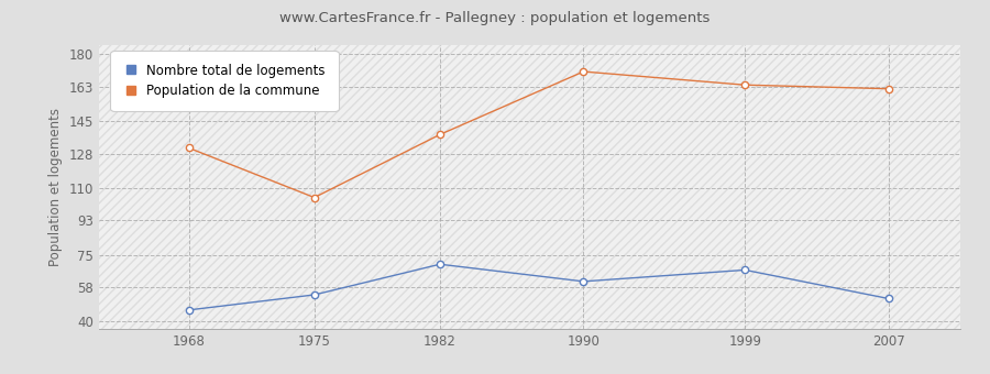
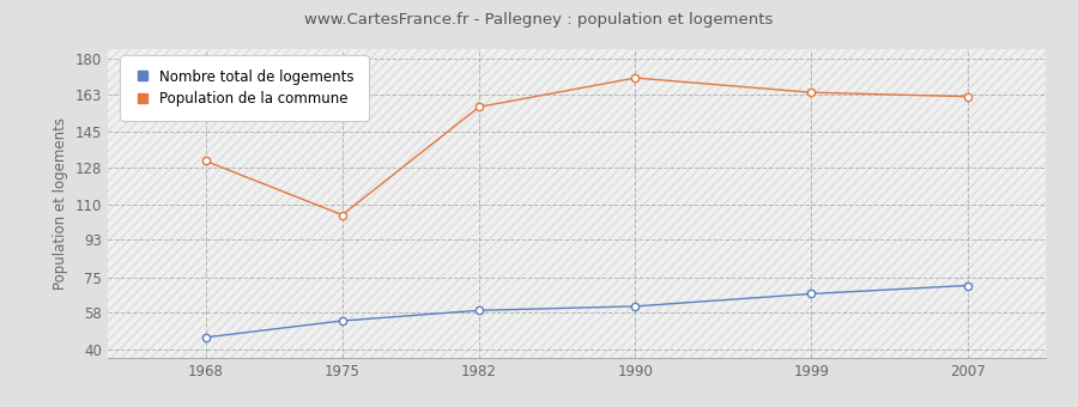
Nombre total de logements/1982: 70 -> 59
Population de la commune/1982: 138 -> 157
Nombre total de logements/2007: 52 -> 71
